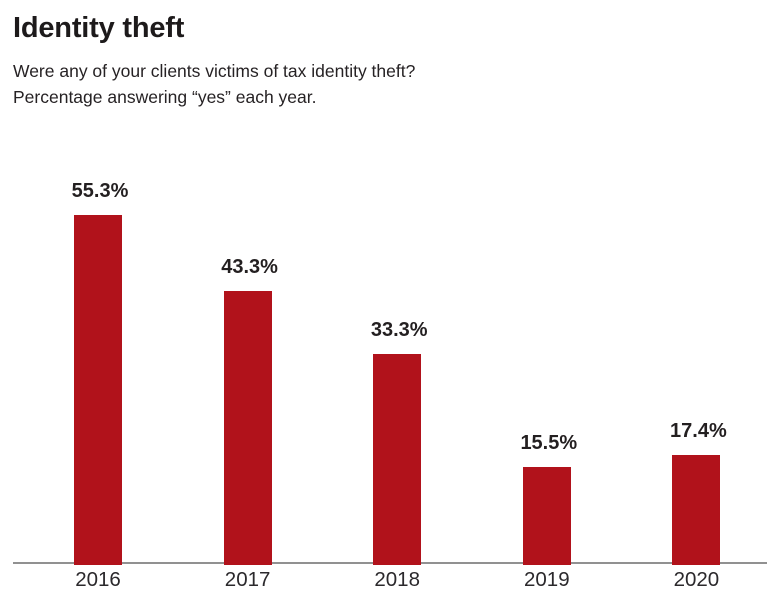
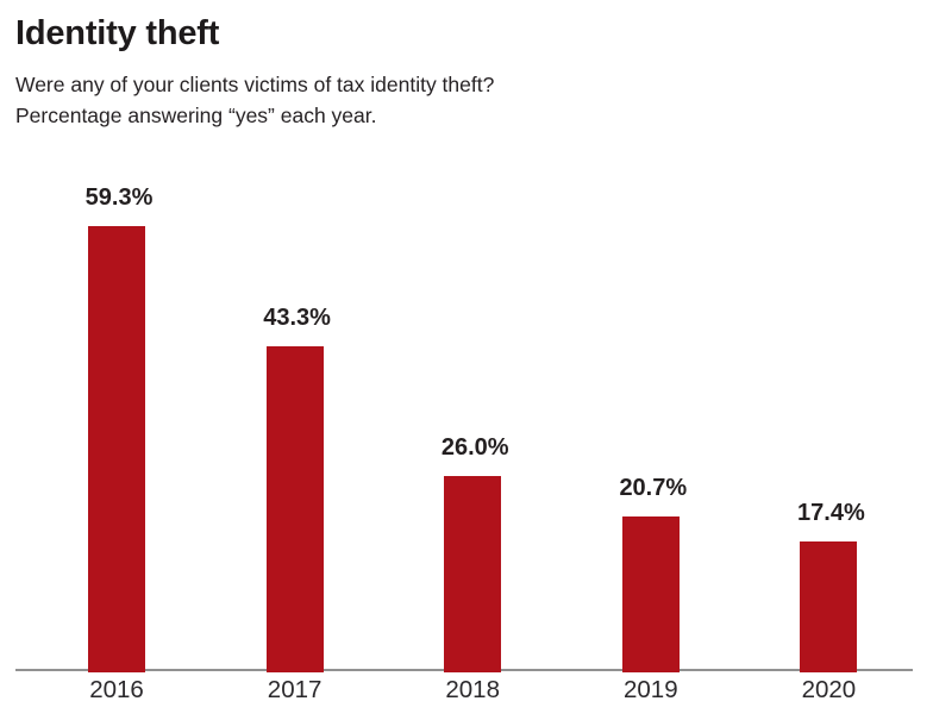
2016: 55.3% -> 59.3%
2018: 33.3% -> 26.0%
2019: 15.5% -> 20.7%
